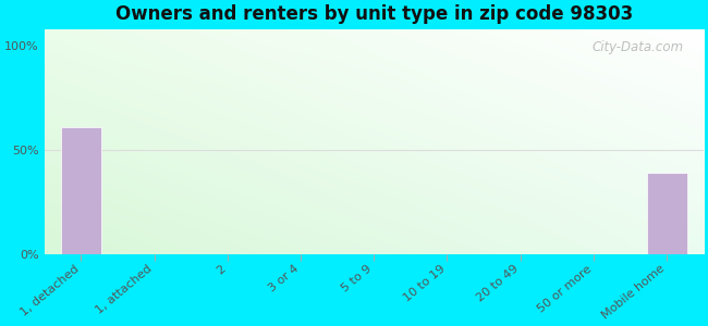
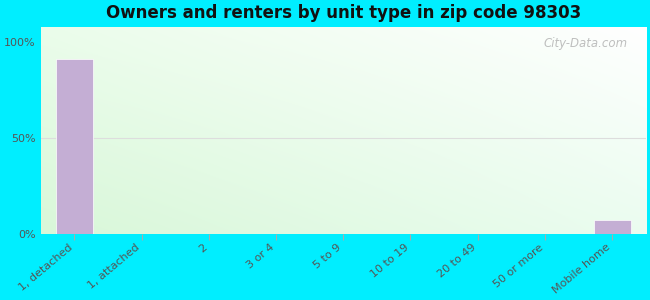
1, detached: 61% -> 91%
Mobile home: 39% -> 7%
